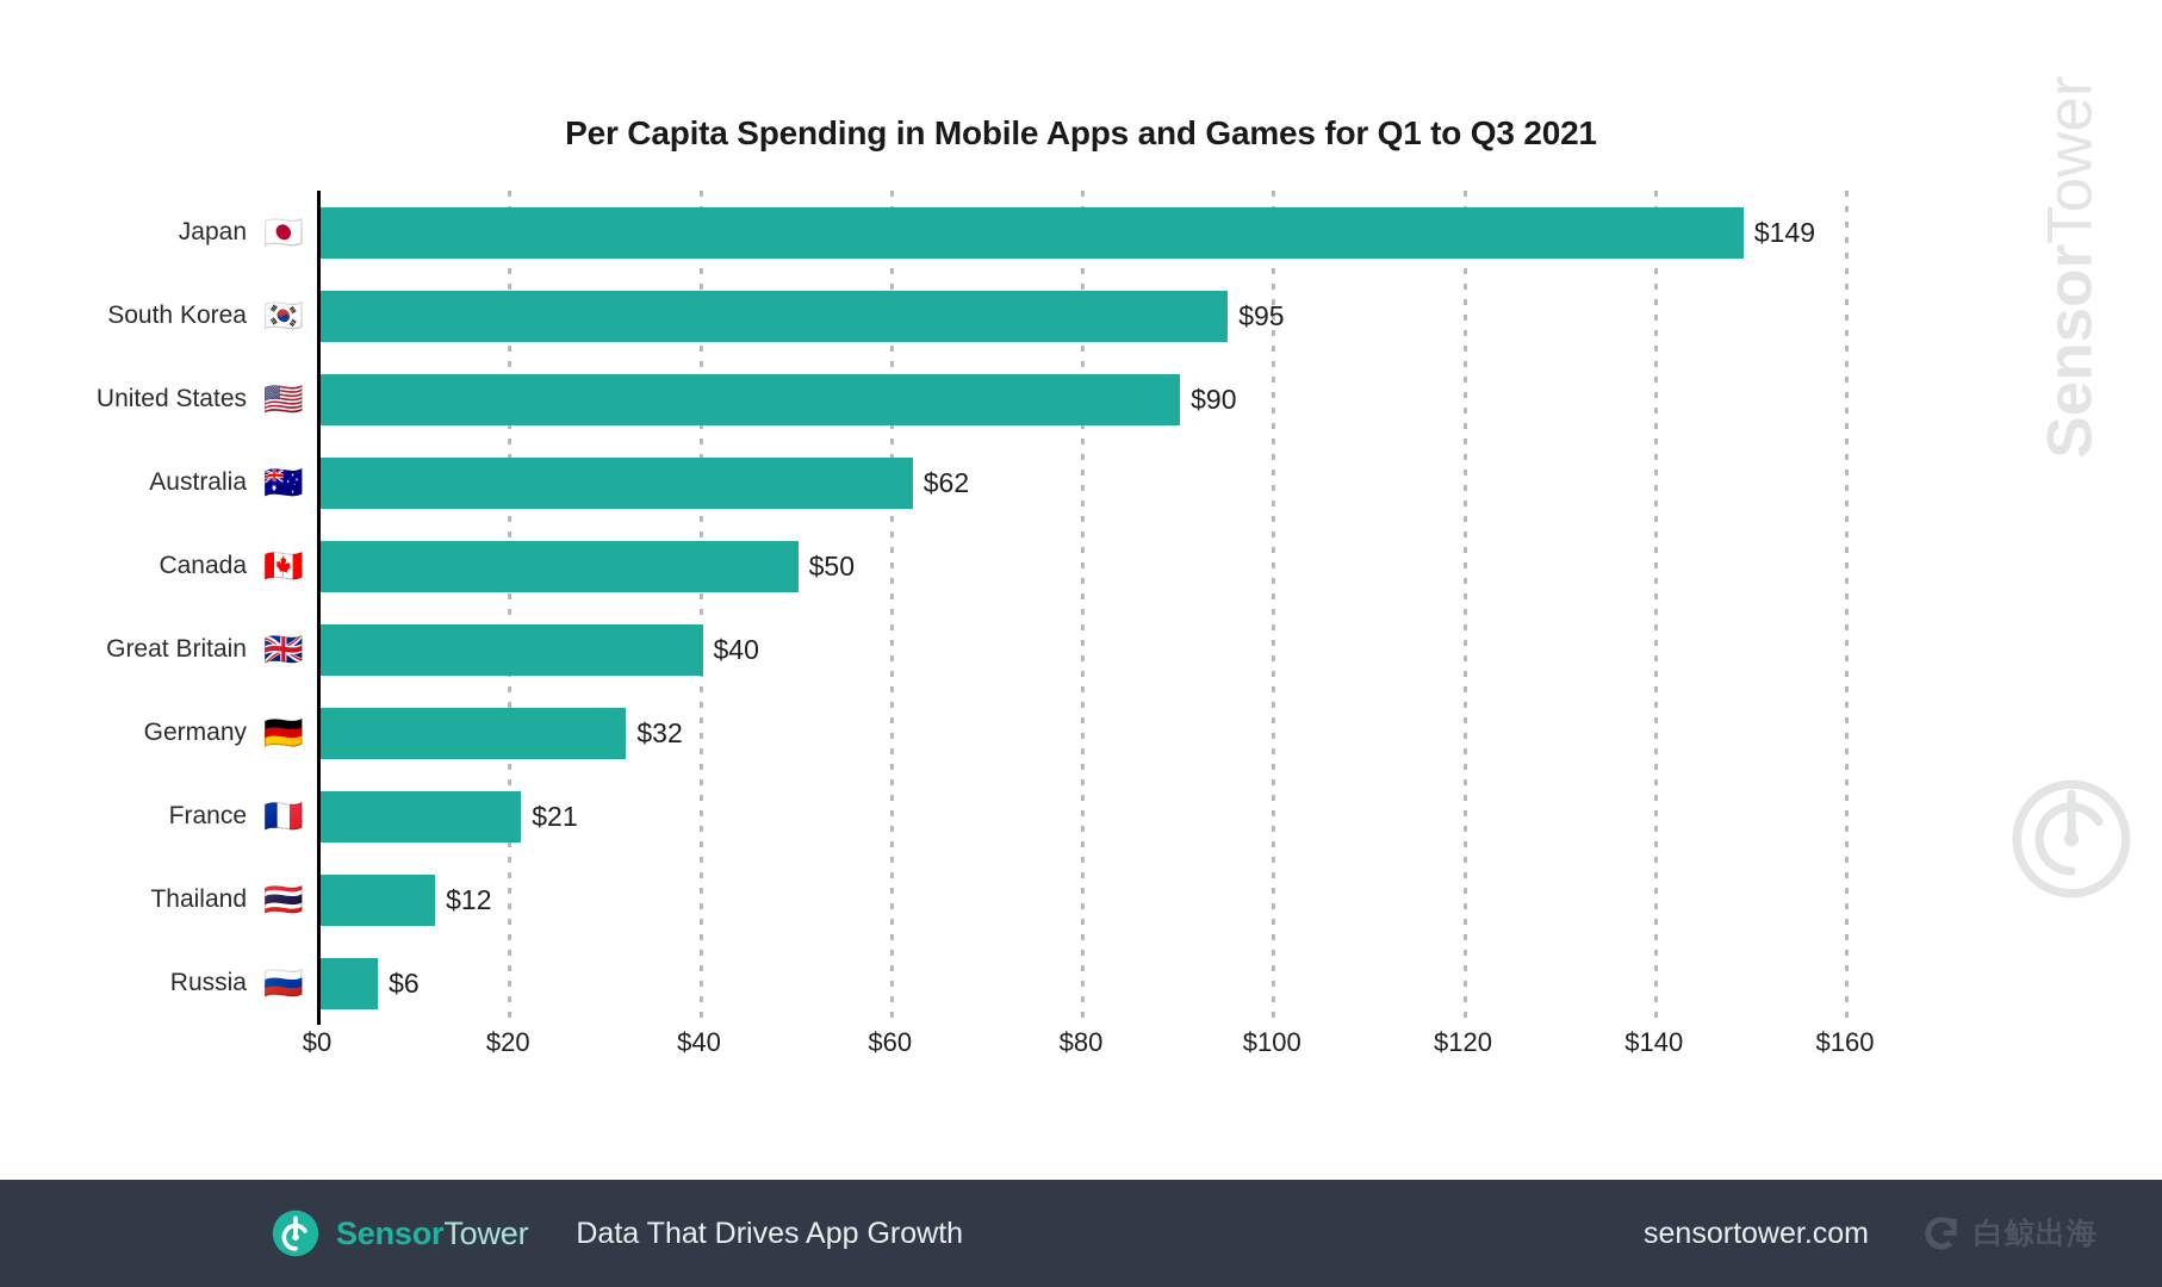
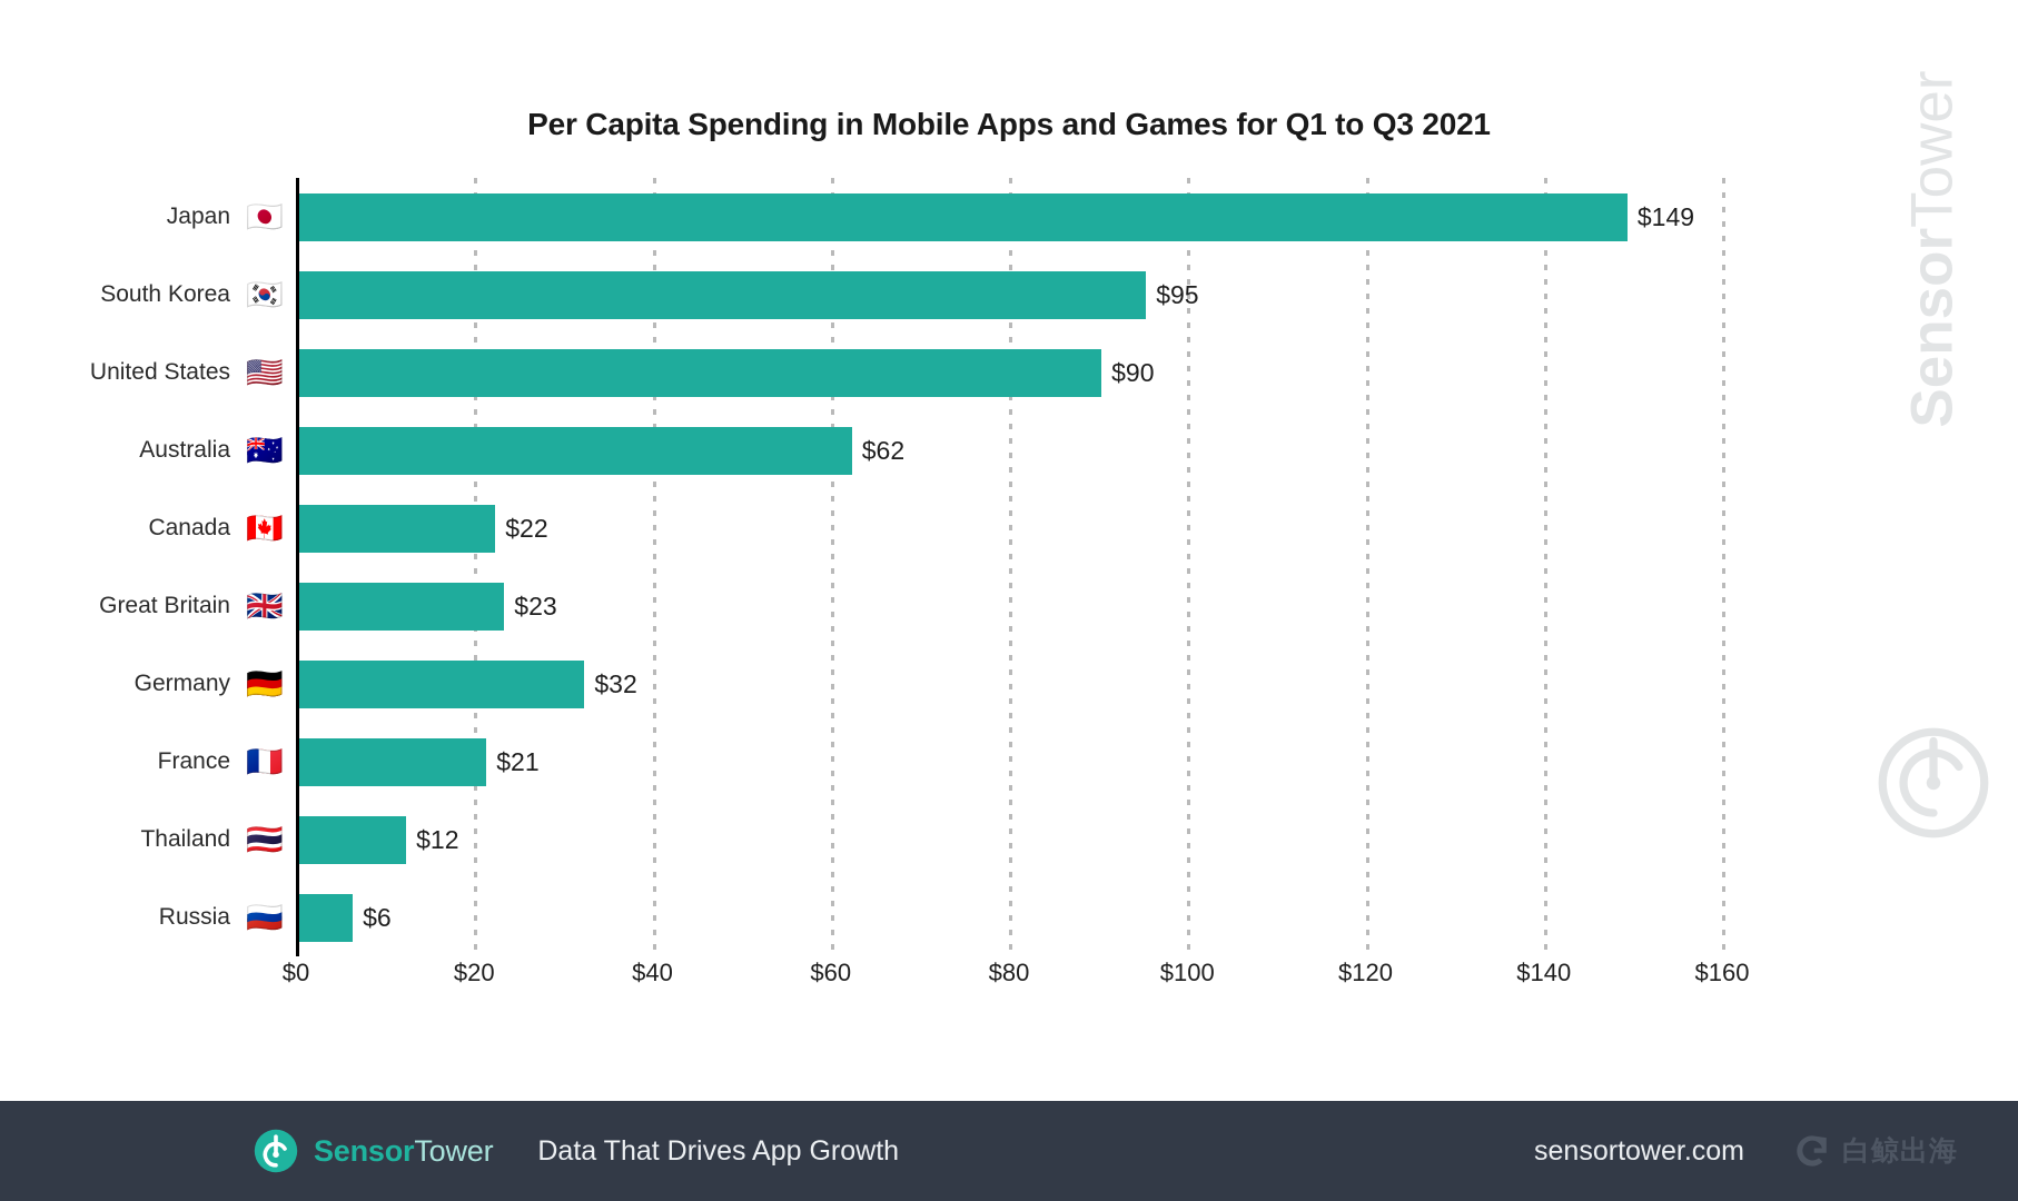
Canada: $50 -> $22
Great Britain: $40 -> $23
